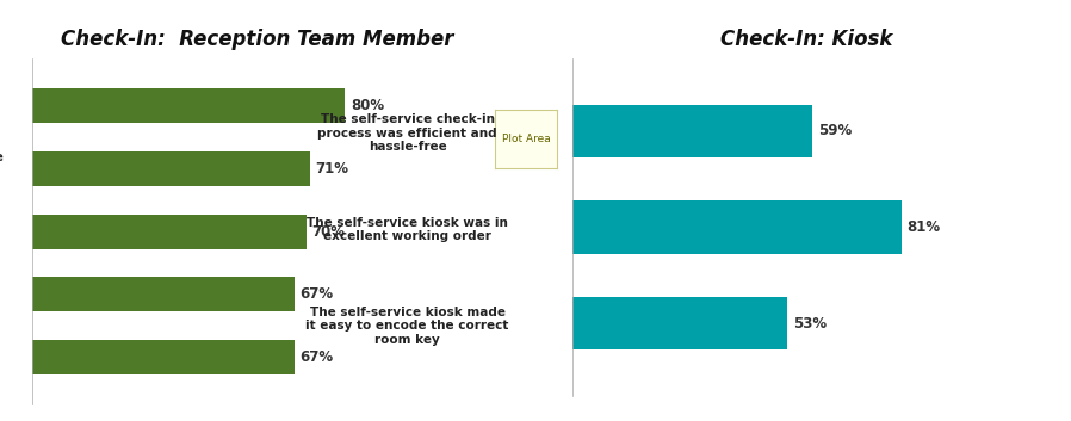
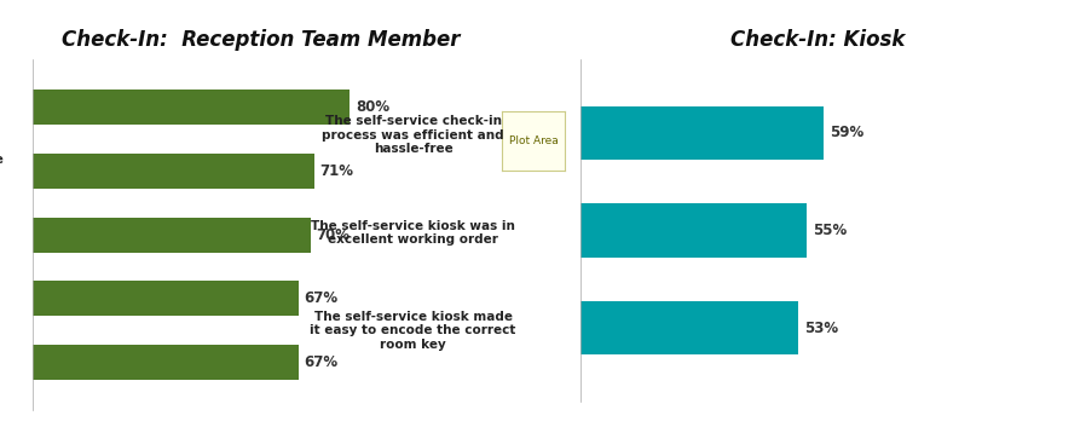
Check-In: Kiosk/The self-service kiosk was in excellent working order: 81% -> 55%
